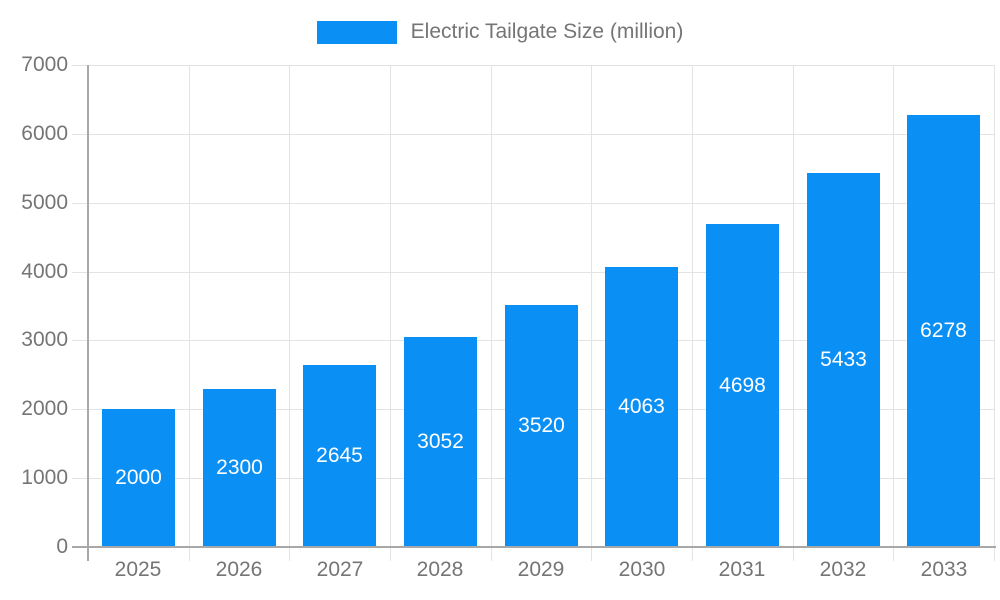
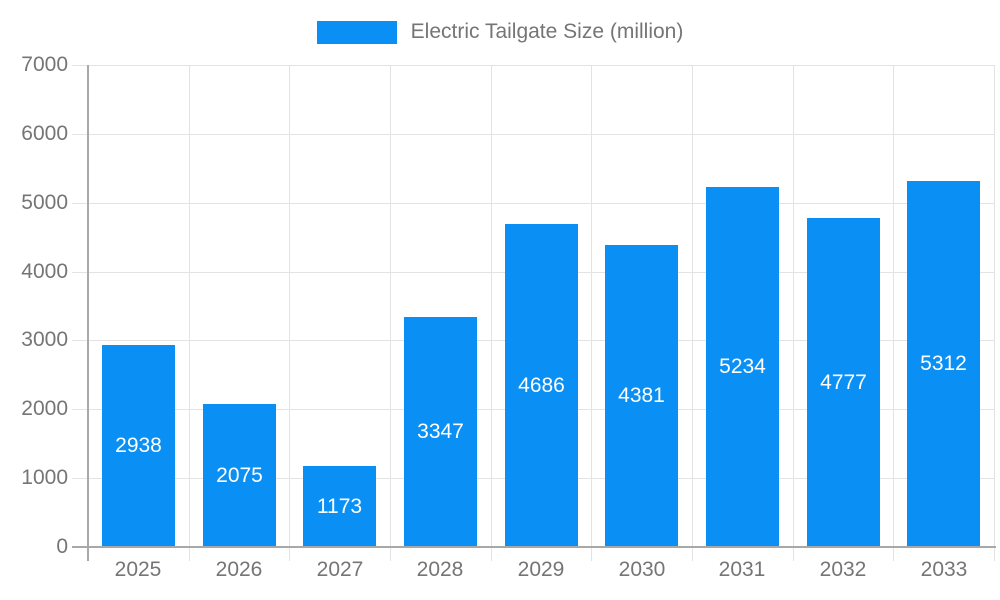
2025: 2000 -> 2938
2026: 2300 -> 2075
2027: 2645 -> 1173
2028: 3052 -> 3347
2029: 3520 -> 4686
2030: 4063 -> 4381
2031: 4698 -> 5234
2032: 5433 -> 4777
2033: 6278 -> 5312
